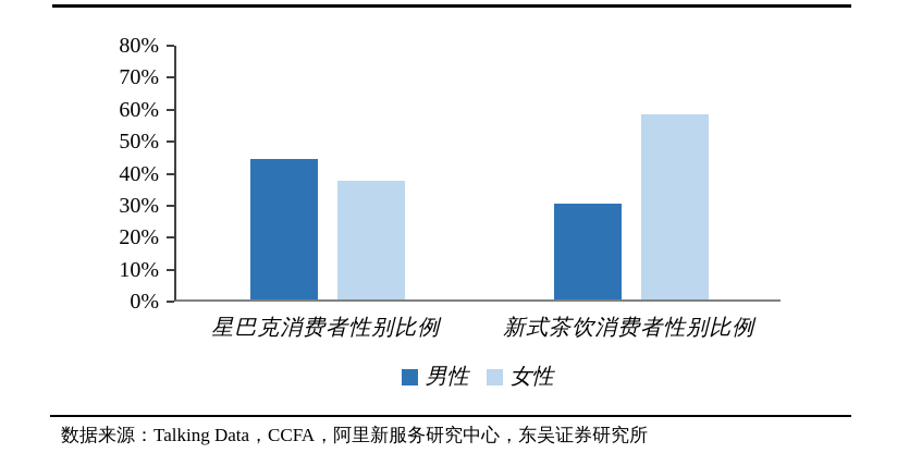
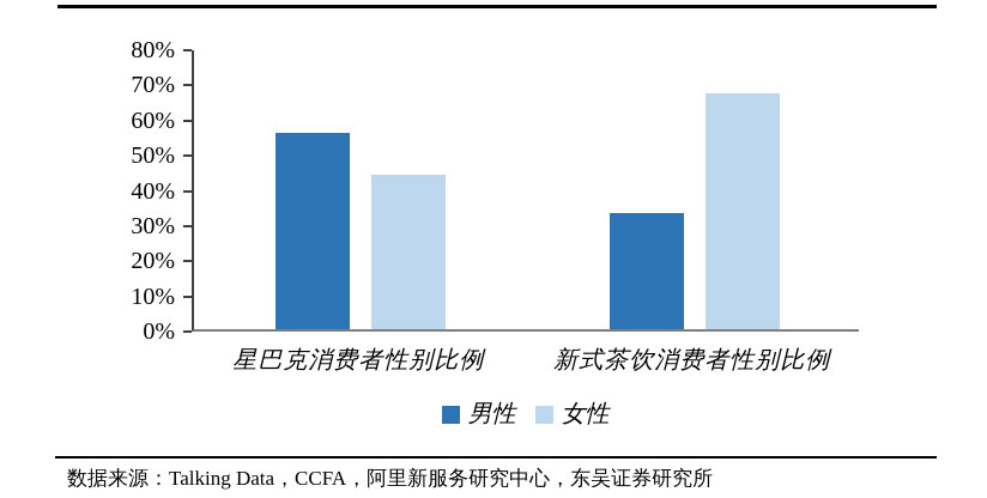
男性/星巴克消费者性别比例: 44% -> 56%
女性/星巴克消费者性别比例: 37% -> 44%
男性/新式茶饮消费者性别比例: 30% -> 33%
女性/新式茶饮消费者性别比例: 58% -> 67%
